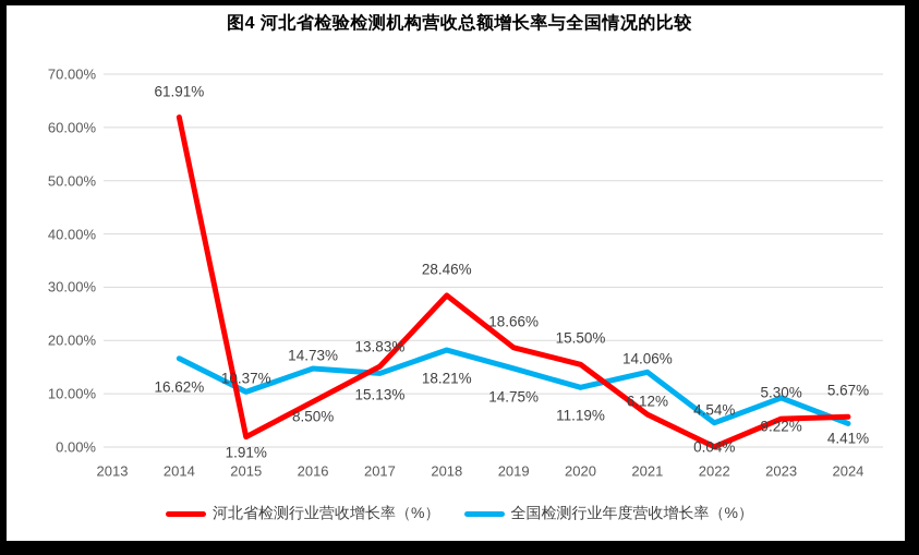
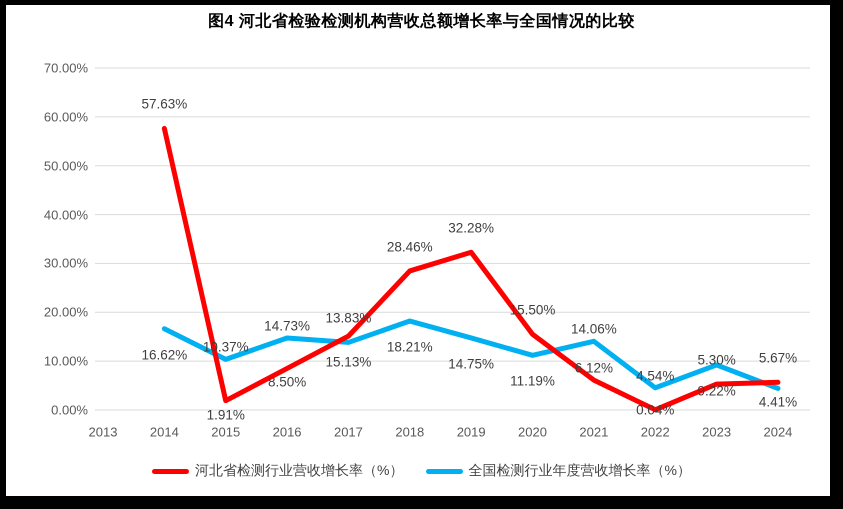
河北省检测行业营收增长率（%）/2014: 61.91% -> 57.63%
河北省检测行业营收增长率（%）/2019: 18.66% -> 32.28%
